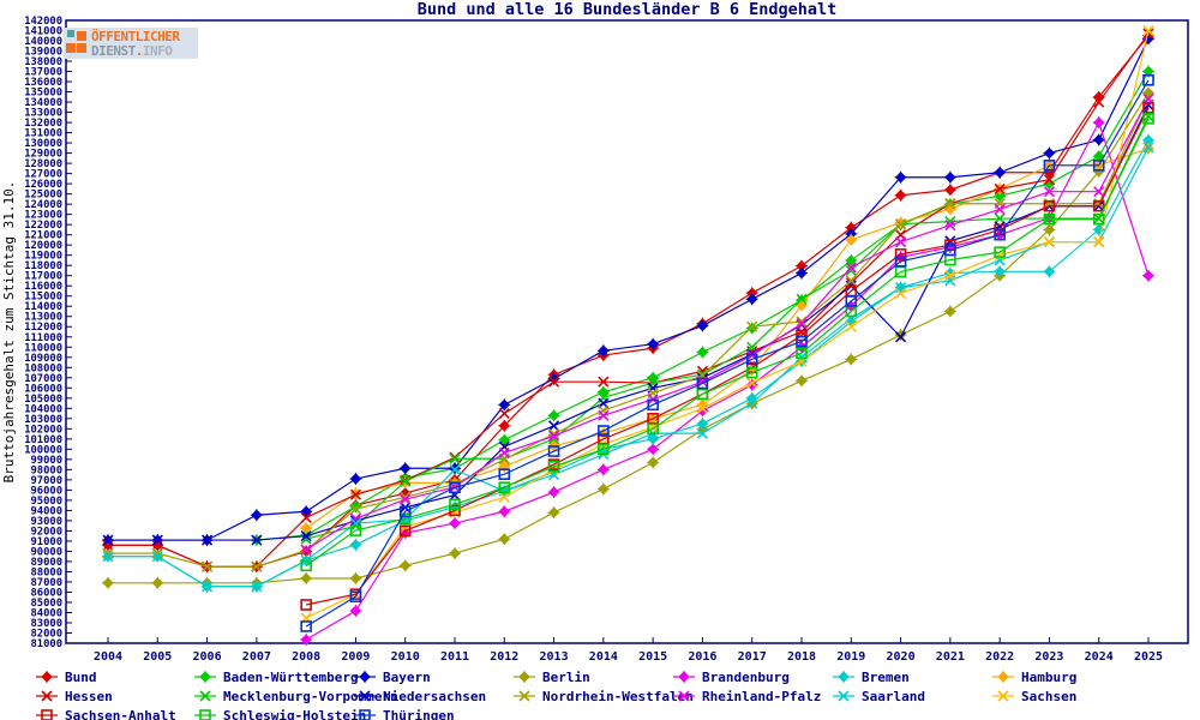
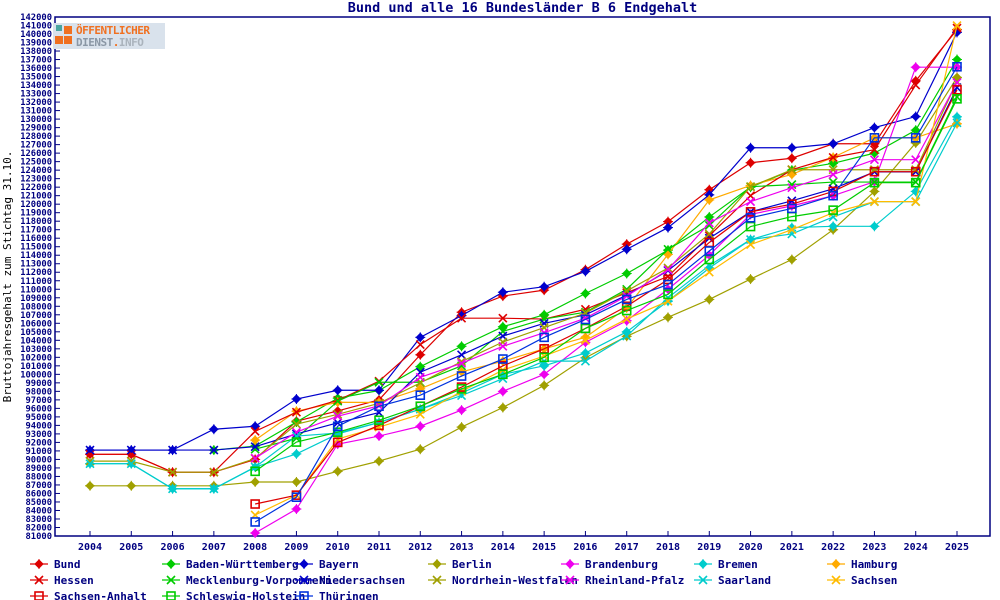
Saarland/2011: 98000 -> 94000
Nordrhein-Westfalen/2017: 112000 -> 110000
Niedersachsen/2020: 111000 -> 119000
Brandenburg/2024: 132000 -> 136000
Brandenburg/2025: 117000 -> 136000
